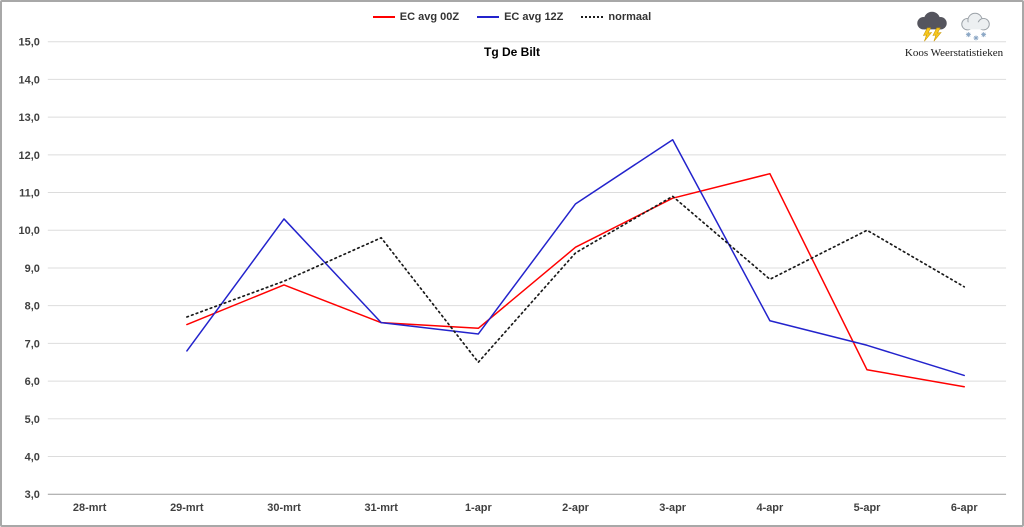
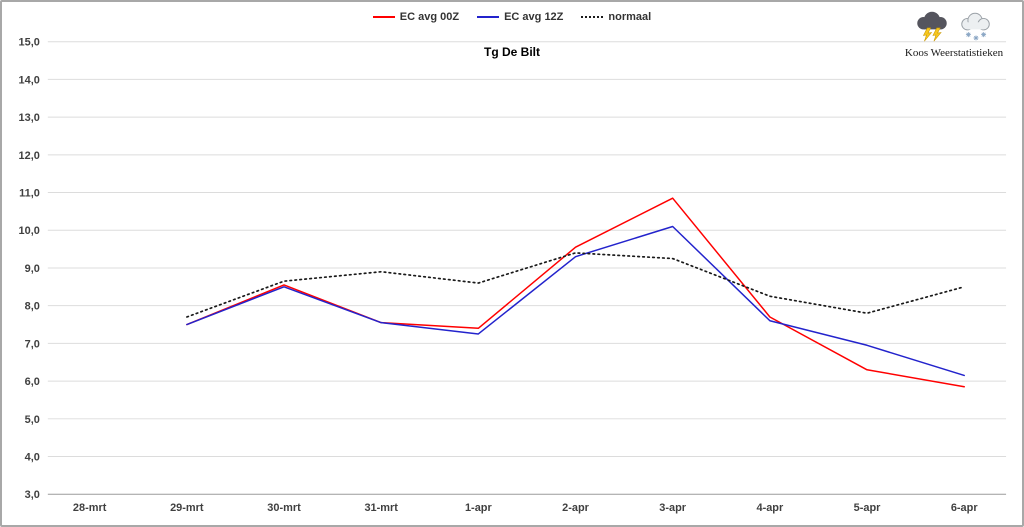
EC avg 12Z/29-mrt: 6,8 -> 7,5
EC avg 12Z/30-mrt: 10,3 -> 8,5
normaal/31-mrt: 9,8 -> 8,9
normaal/1-apr: 6,5 -> 8,6
EC avg 12Z/2-apr: 10,7 -> 9,3
EC avg 12Z/3-apr: 12,4 -> 10,1
normaal/3-apr: 10,9 -> 9,2
EC avg 00Z/4-apr: 11,5 -> 7,7
normaal/4-apr: 8,7 -> 8,2
normaal/5-apr: 10,0 -> 7,8
